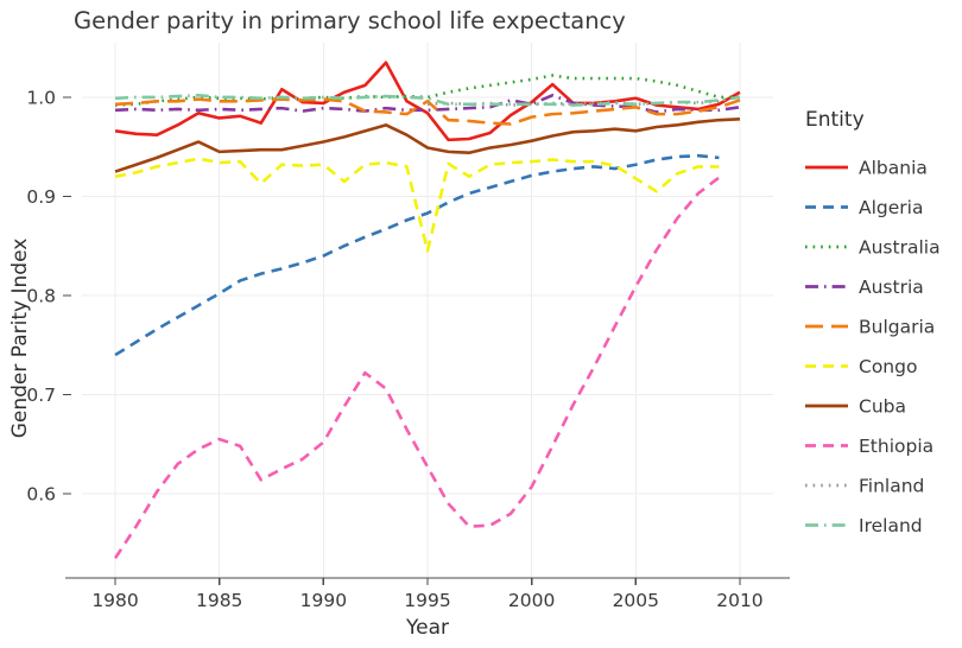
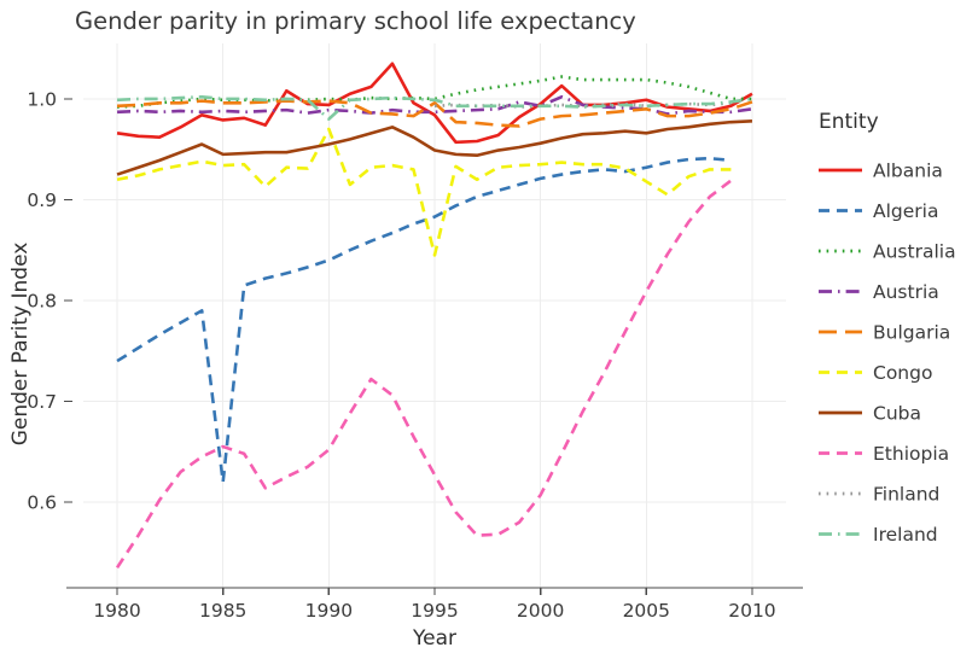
Algeria/1985: 0.80 -> 0.62
Congo/1990: 0.93 -> 0.97
Ireland/1990: 1.00 -> 0.98
